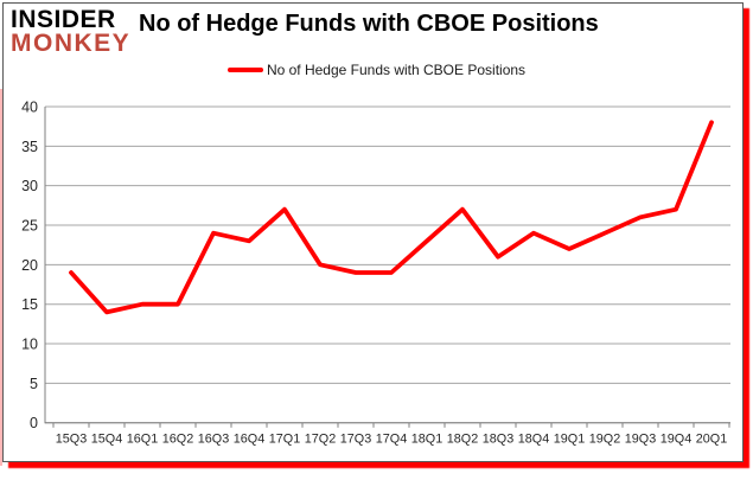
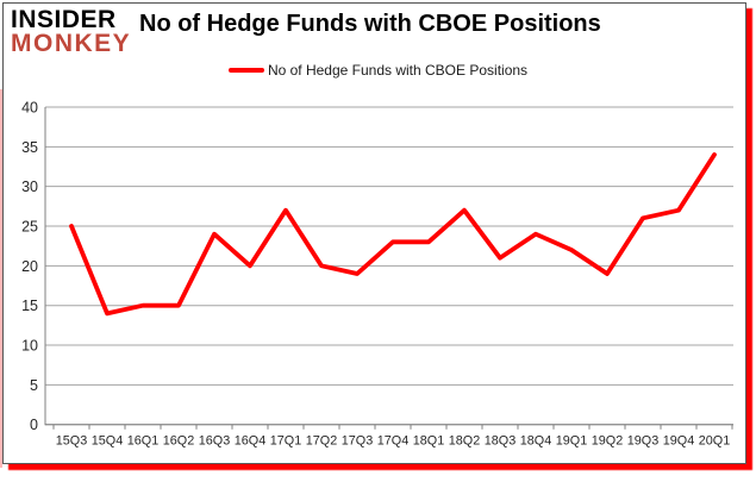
15Q3: 19 -> 25
16Q4: 23 -> 20
17Q4: 19 -> 23
19Q2: 24 -> 19
20Q1: 38 -> 34
